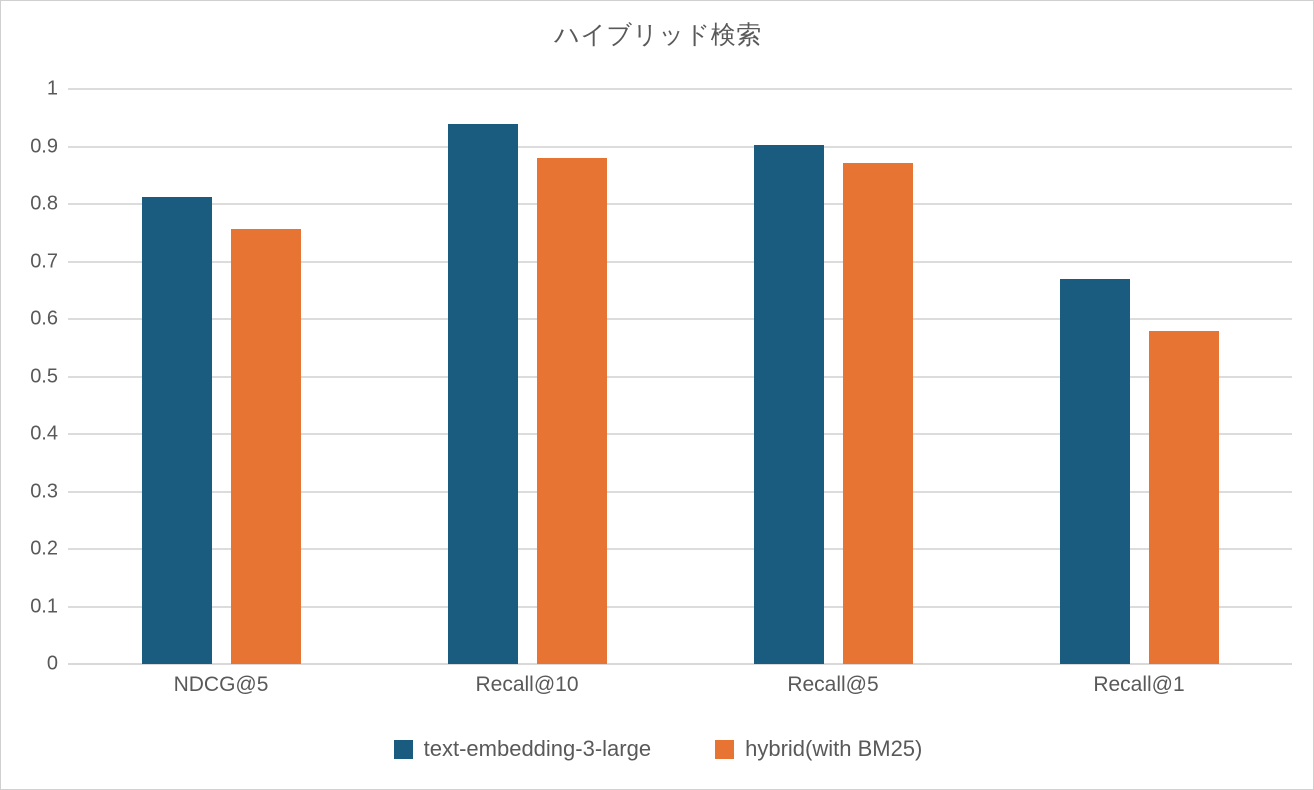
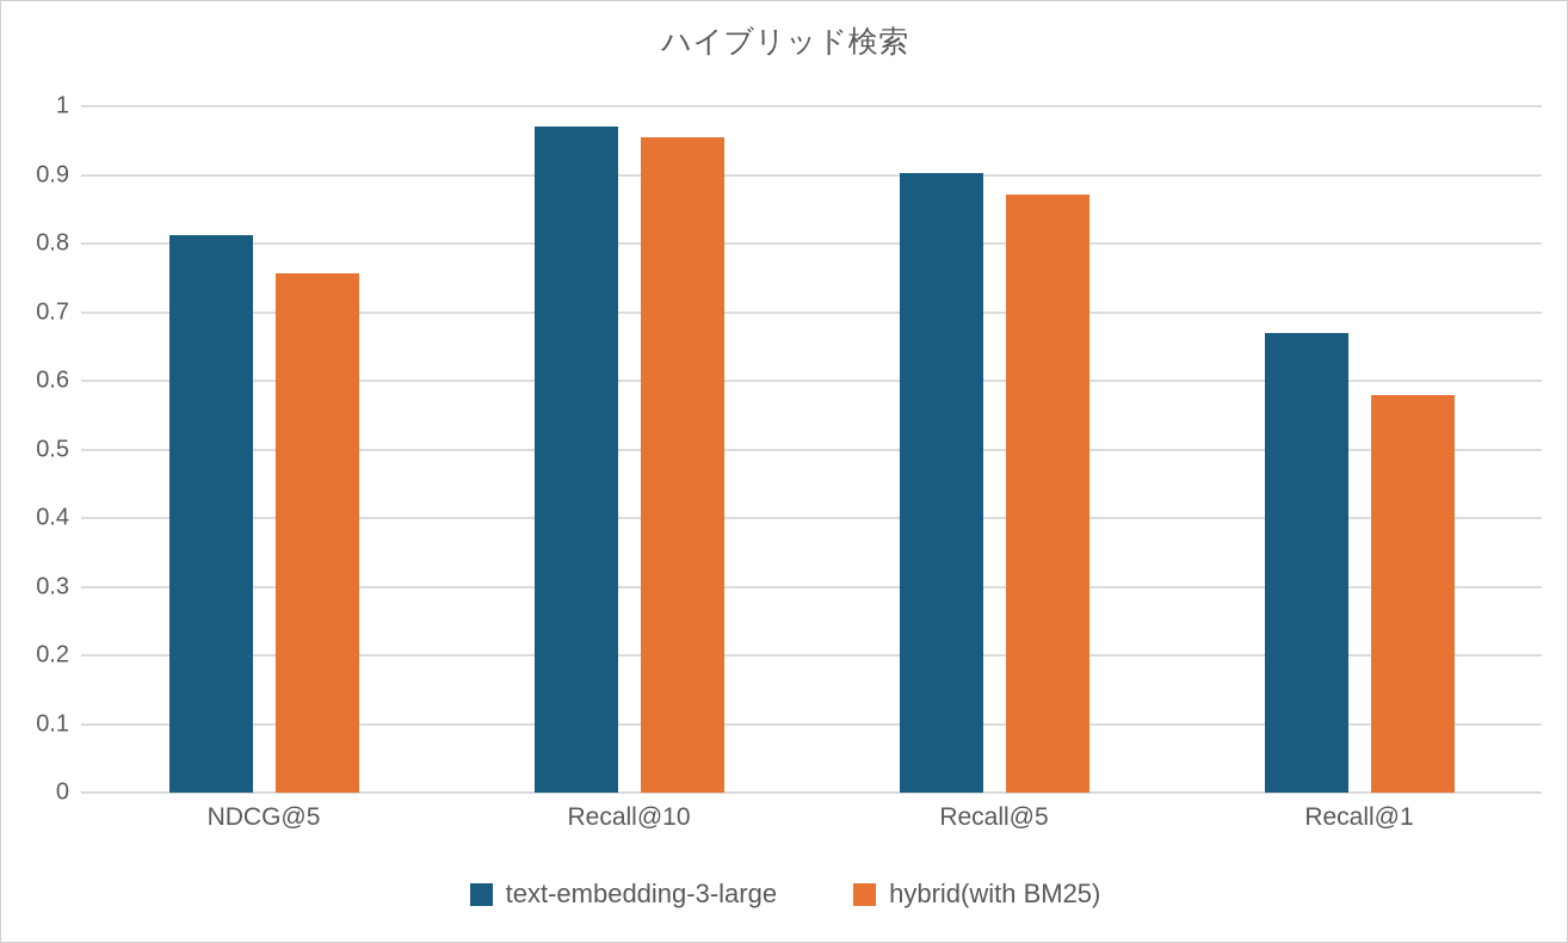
text-embedding-3-large/Recall@10: 0.94 -> 0.97
hybrid(with BM25)/Recall@10: 0.88 -> 0.95
